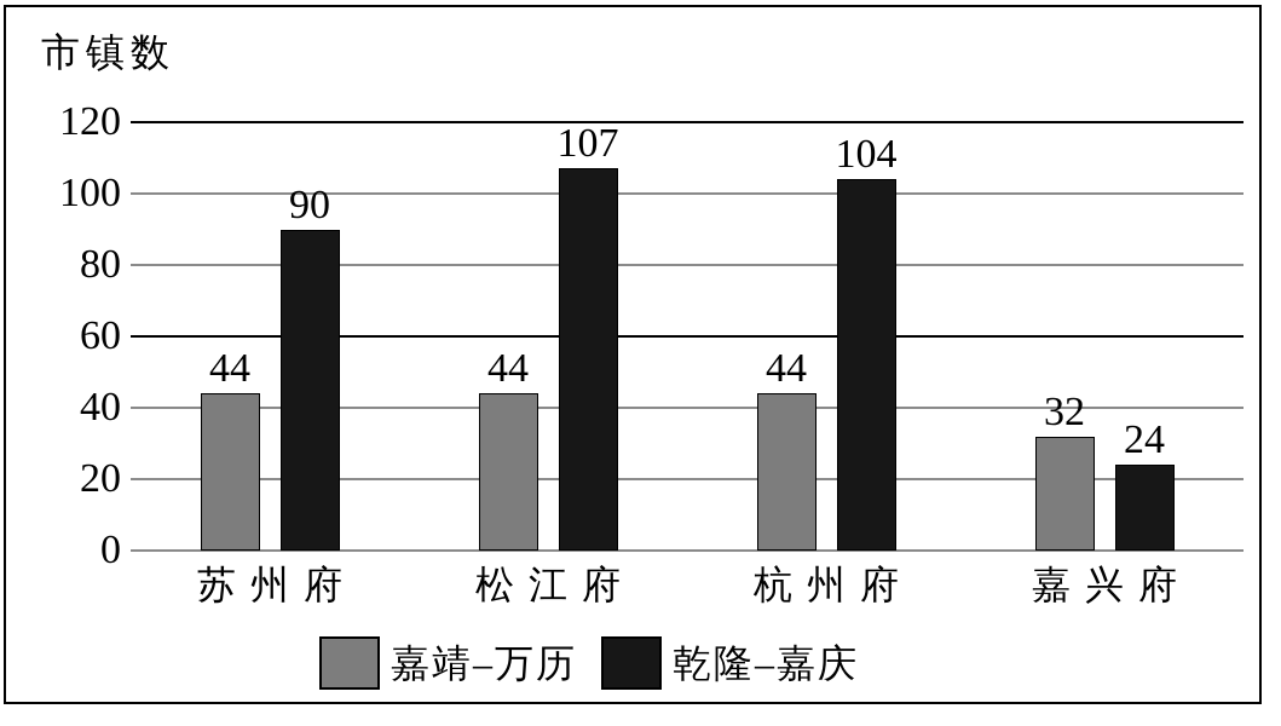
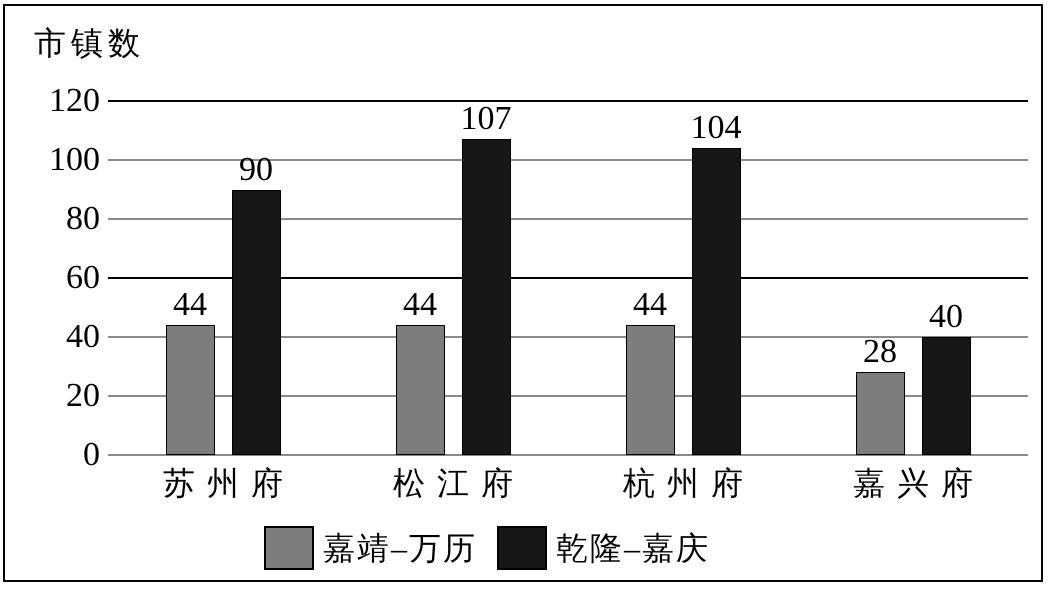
嘉靖–万历/嘉兴府: 32 -> 28
乾隆–嘉庆/嘉兴府: 24 -> 40
